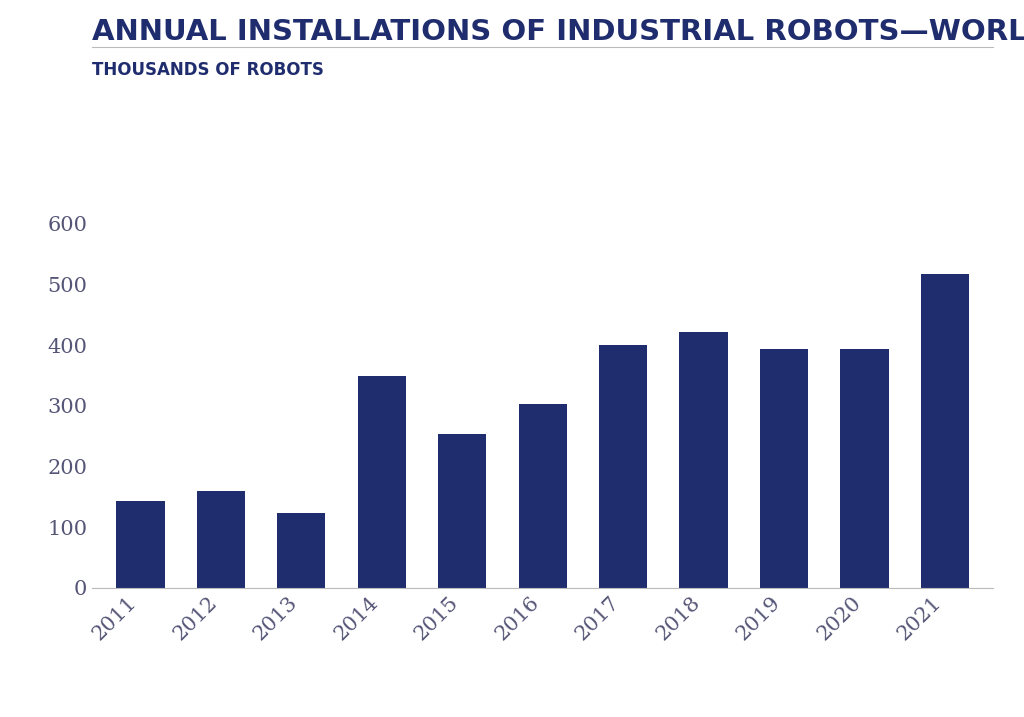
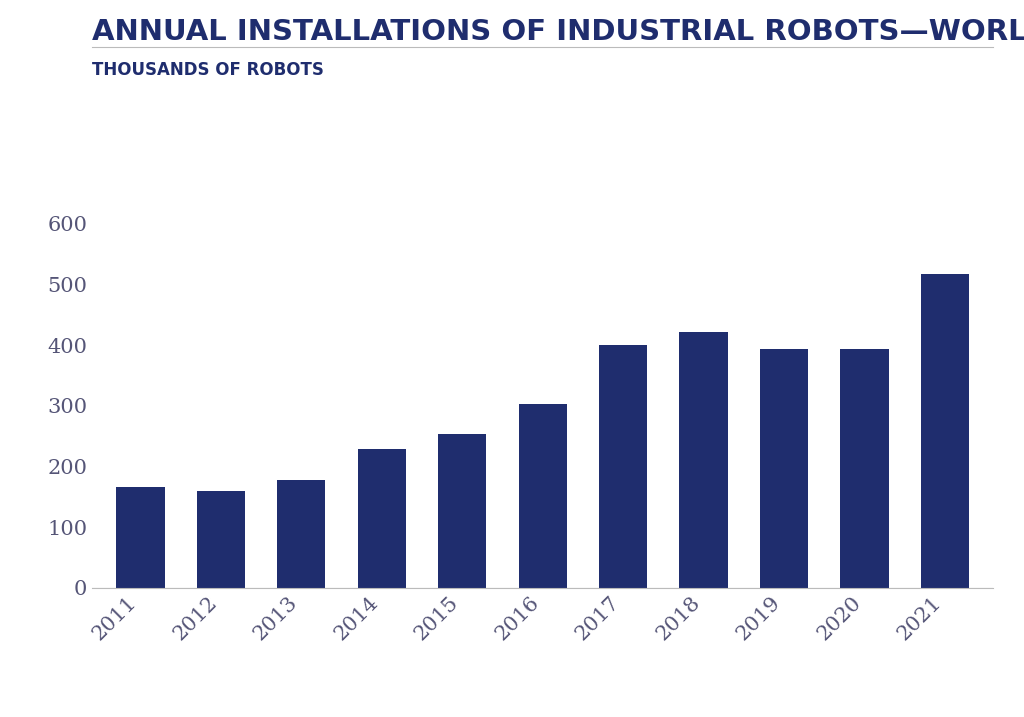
2011: 144 -> 166
2013: 124 -> 178
2014: 350 -> 229
